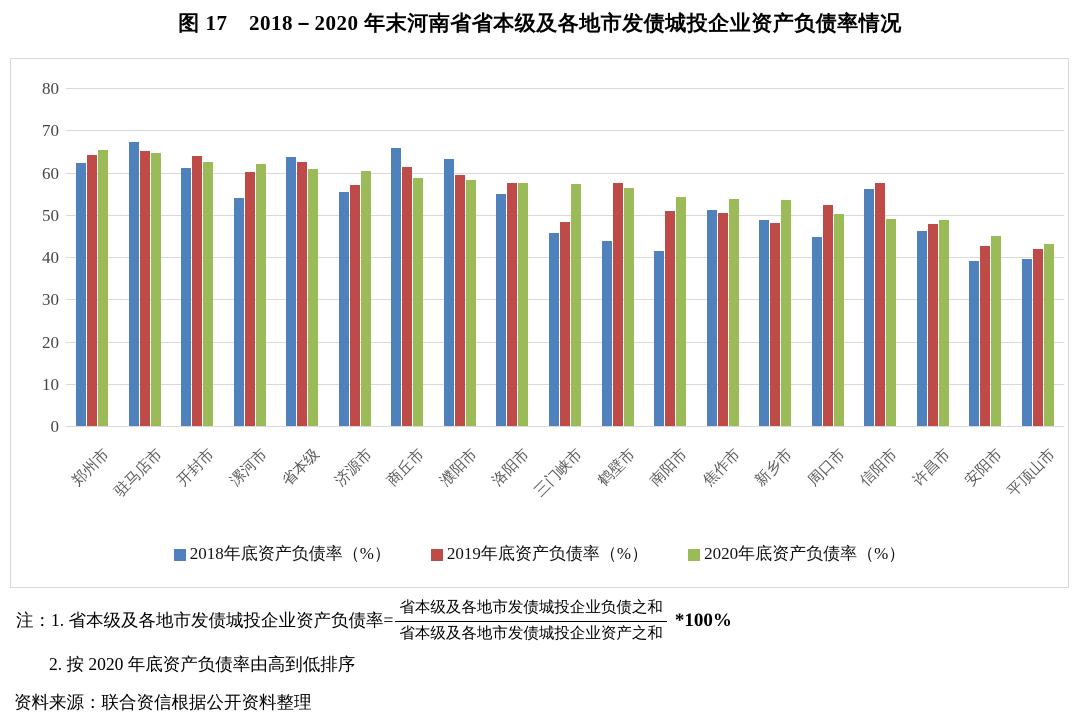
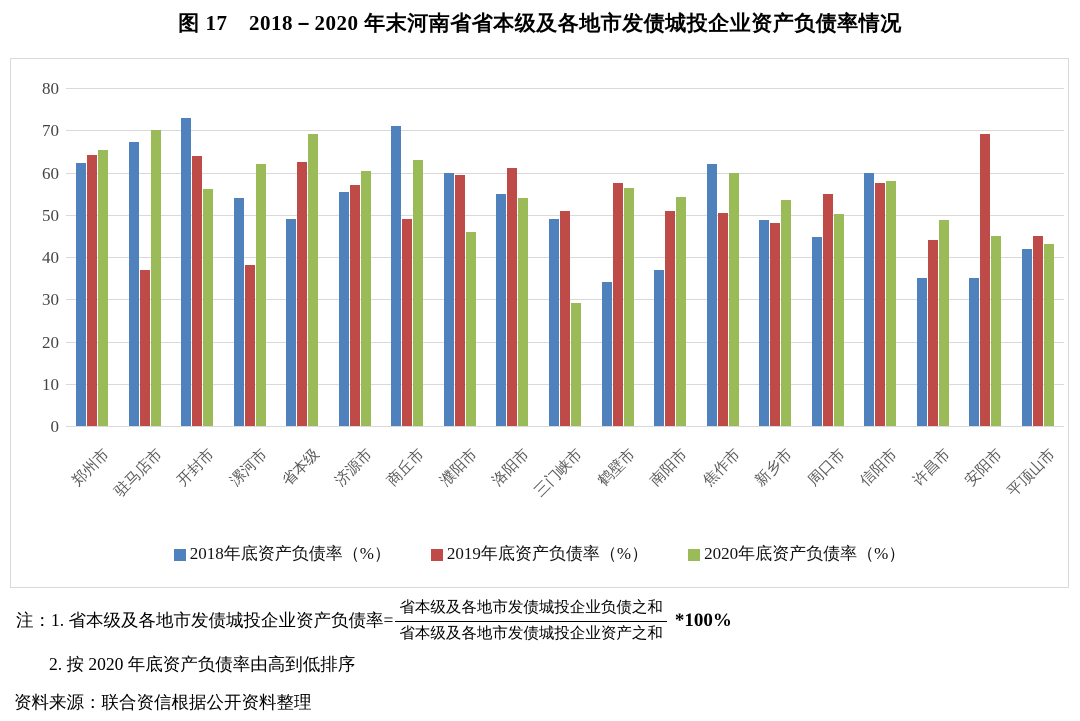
2019年底资产负债率（%）/驻马店市: 65 -> 37
2020年底资产负债率（%）/驻马店市: 64 -> 70
2018年底资产负债率（%）/开封市: 61 -> 73
2020年底资产负债率（%）/开封市: 62 -> 56
2019年底资产负债率（%）/漯河市: 60 -> 38
2018年底资产负债率（%）/省本级: 64 -> 49
2020年底资产负债率（%）/省本级: 61 -> 69
2018年底资产负债率（%）/商丘市: 66 -> 71
2019年底资产负债率（%）/商丘市: 61 -> 49
2020年底资产负债率（%）/商丘市: 59 -> 63
2018年底资产负债率（%）/濮阳市: 63 -> 60
2020年底资产负债率（%）/濮阳市: 58 -> 46
2019年底资产负债率（%）/洛阳市: 58 -> 61
2020年底资产负债率（%）/洛阳市: 57 -> 54
2018年底资产负债率（%）/三门峡市: 46 -> 49
2019年底资产负债率（%）/三门峡市: 48 -> 51
2020年底资产负债率（%）/三门峡市: 57 -> 29
2018年底资产负债率（%）/鹤壁市: 44 -> 34
2018年底资产负债率（%）/南阳市: 42 -> 37
2018年底资产负债率（%）/焦作市: 51 -> 62
2020年底资产负债率（%）/焦作市: 54 -> 60
2019年底资产负债率（%）/周口市: 52 -> 55
2018年底资产负债率（%）/信阳市: 56 -> 60
2020年底资产负债率（%）/信阳市: 49 -> 58
2018年底资产负债率（%）/许昌市: 46 -> 35
2019年底资产负债率（%）/许昌市: 48 -> 44
2018年底资产负债率（%）/安阳市: 39 -> 35
2019年底资产负债率（%）/安阳市: 43 -> 69
2018年底资产负债率（%）/平顶山市: 40 -> 42
2019年底资产负债率（%）/平顶山市: 42 -> 45
